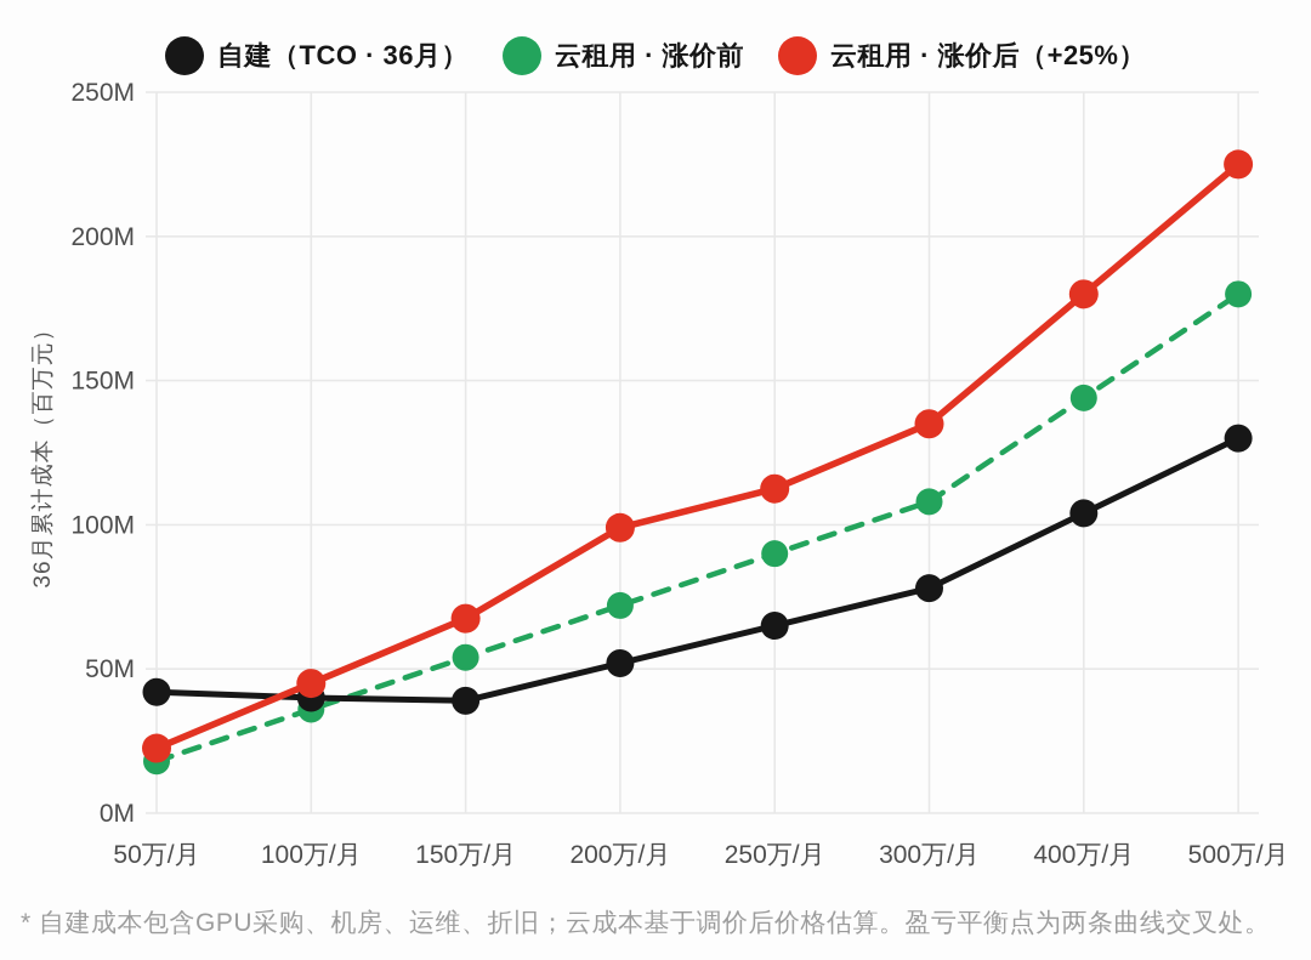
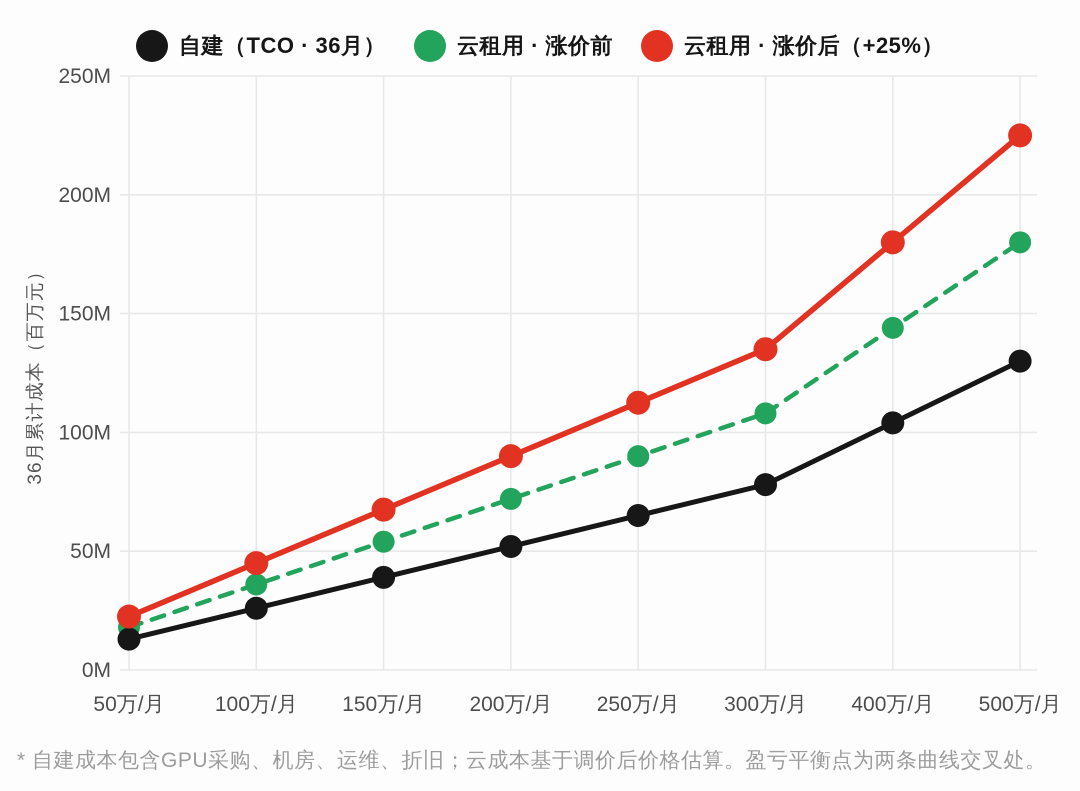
自建（TCO · 36月）/50万/月: 42M -> 13M
自建（TCO · 36月）/100万/月: 40M -> 26M
云租用 · 涨价后（+25%）/200万/月: 99M -> 90M
